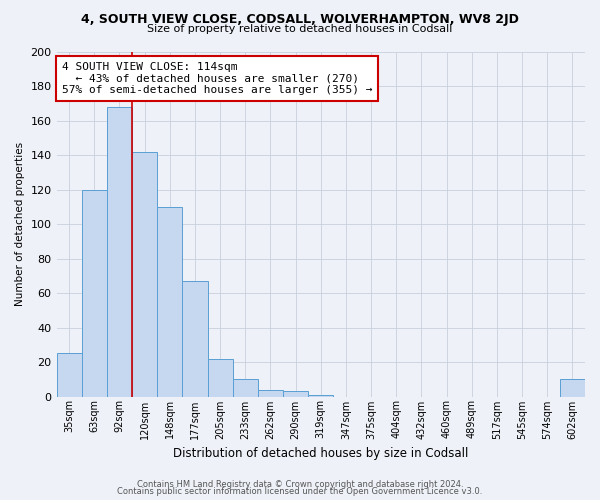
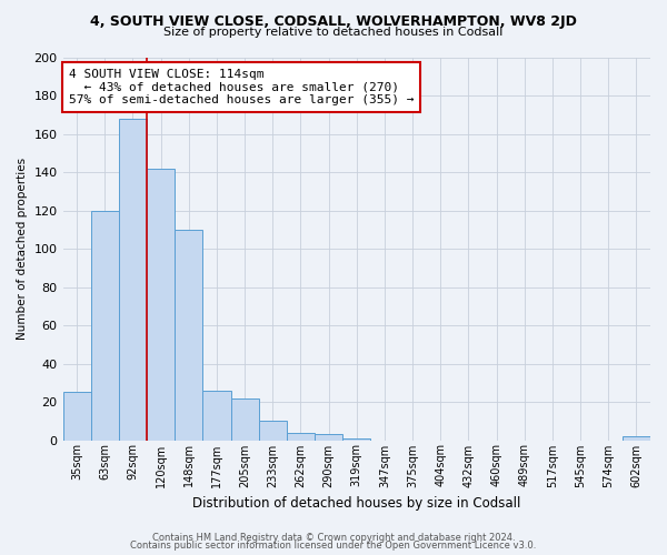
177sqm: 67 -> 26
602sqm: 10 -> 2
